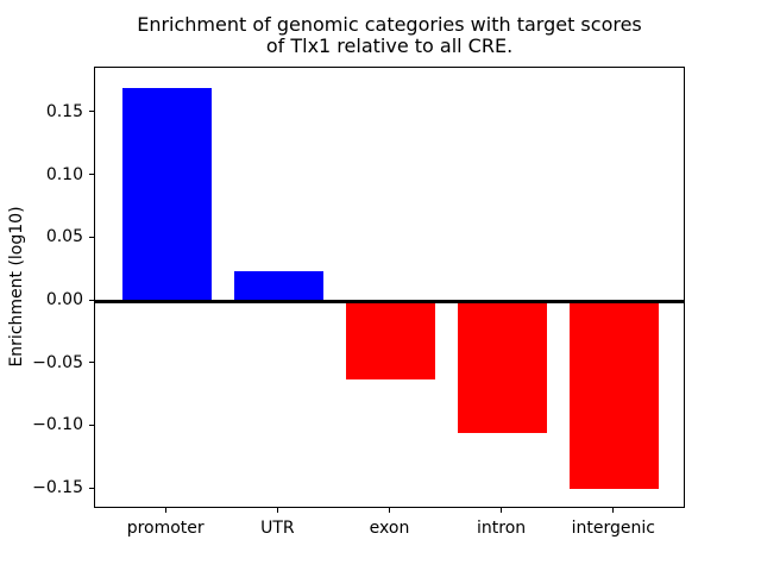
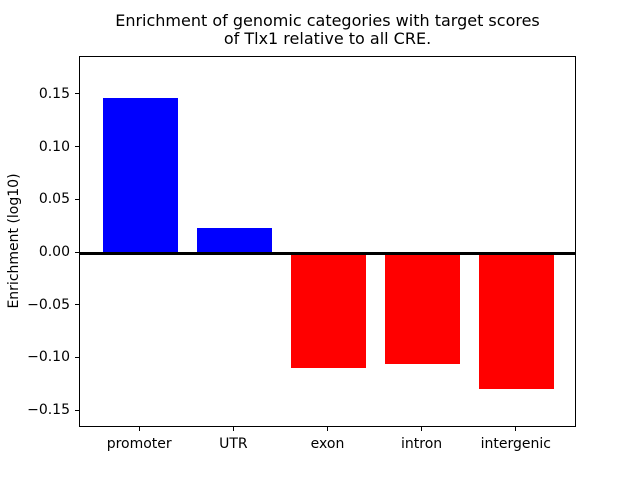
promoter: 0.170 -> 0.147
exon: -0.063 -> -0.109
intergenic: -0.150 -> -0.129
